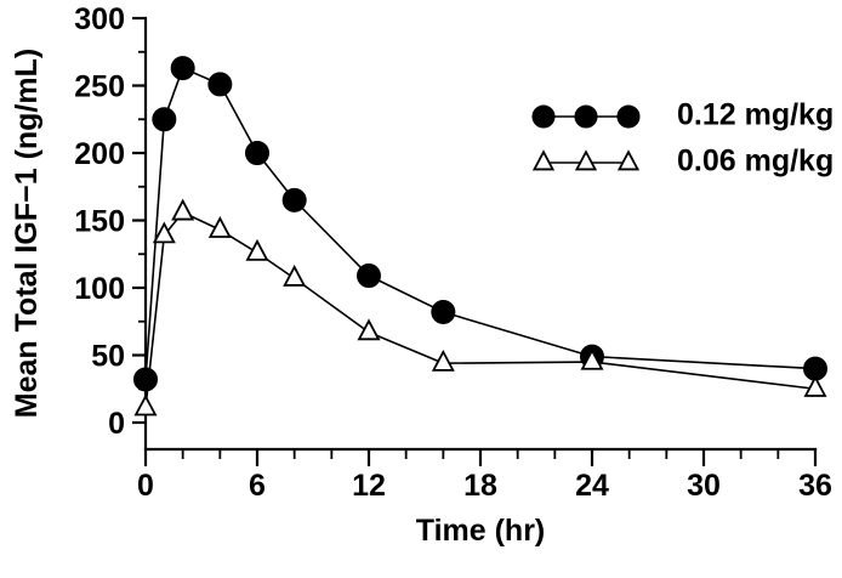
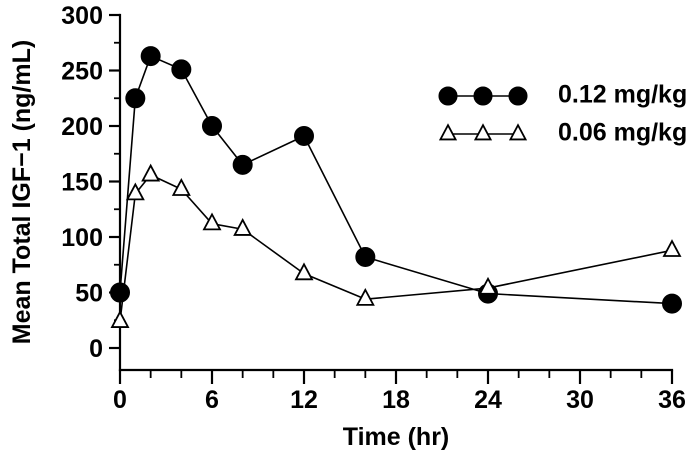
0.12 mg/kg/0: 32 -> 50
0.06 mg/kg/0: 11 -> 24
0.06 mg/kg/6: 126 -> 112
0.12 mg/kg/12: 109 -> 191
0.06 mg/kg/24: 45 -> 54
0.06 mg/kg/36: 25 -> 88
